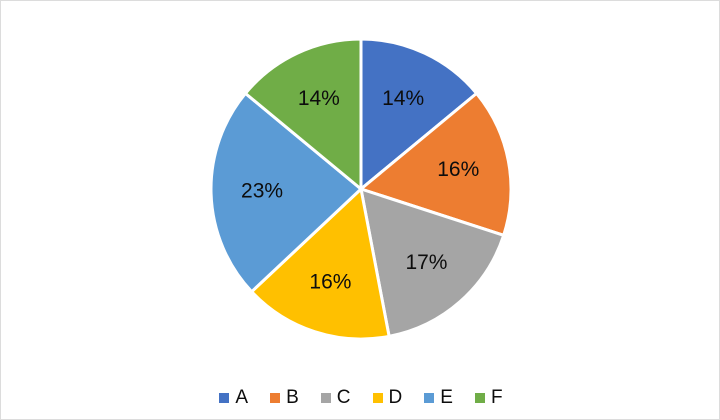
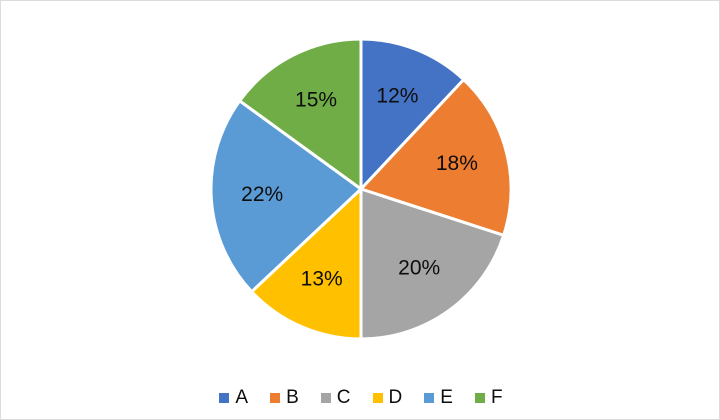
A: 14% -> 12%
B: 16% -> 18%
C: 17% -> 20%
D: 16% -> 13%
E: 23% -> 22%
F: 14% -> 15%
